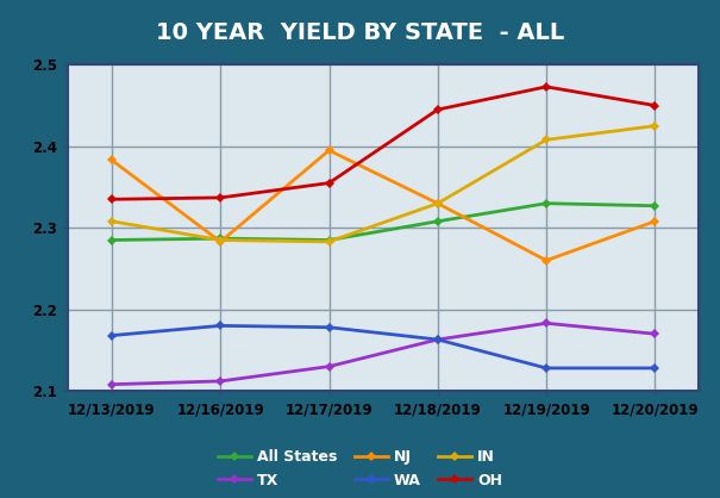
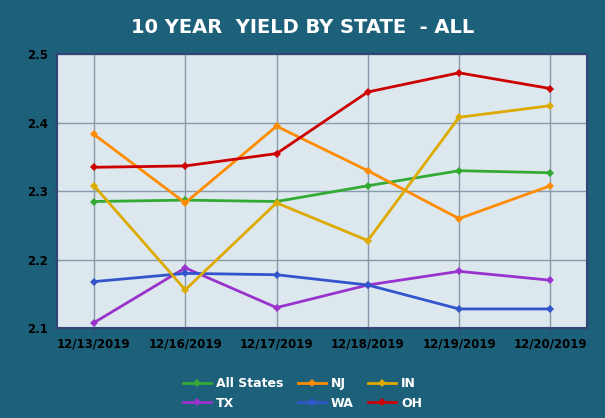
TX/12/16/2019: 2.112 -> 2.188
IN/12/16/2019: 2.285 -> 2.156
IN/12/18/2019: 2.330 -> 2.228
